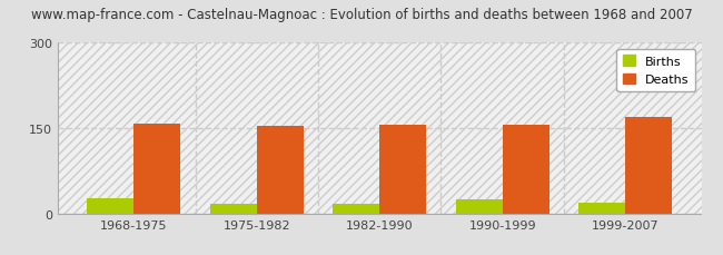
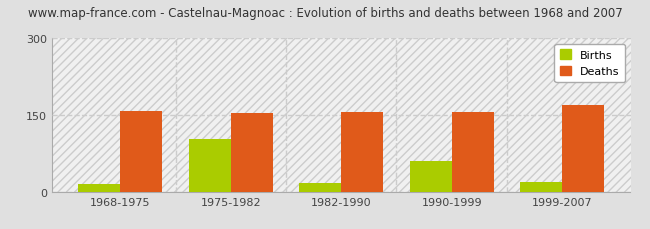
Births/1968-1975: 27 -> 16
Births/1975-1982: 17 -> 104
Births/1990-1999: 25 -> 60
